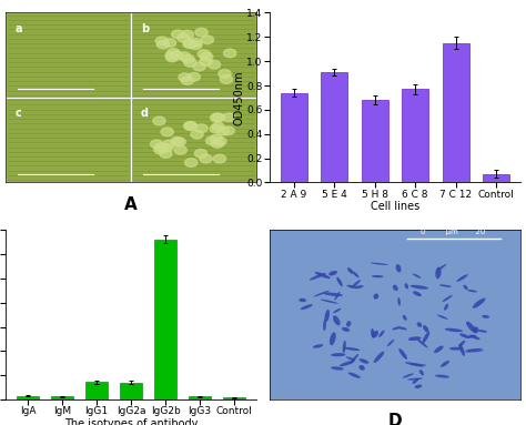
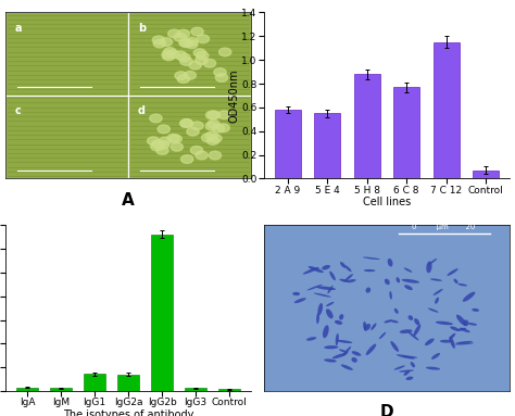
2 A 9: 0.74 -> 0.58
5 E 4: 0.91 -> 0.55
5 H 8: 0.68 -> 0.88
